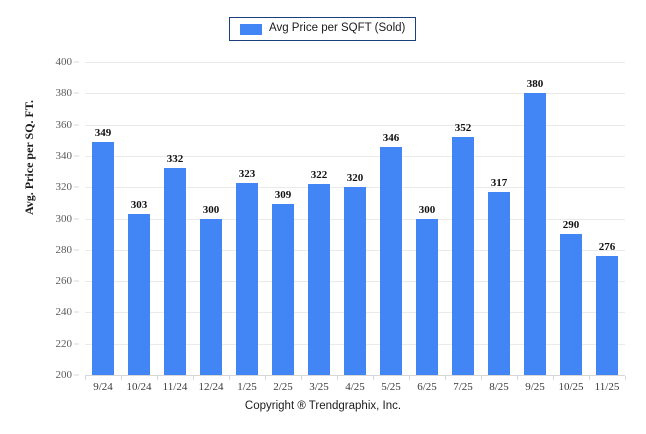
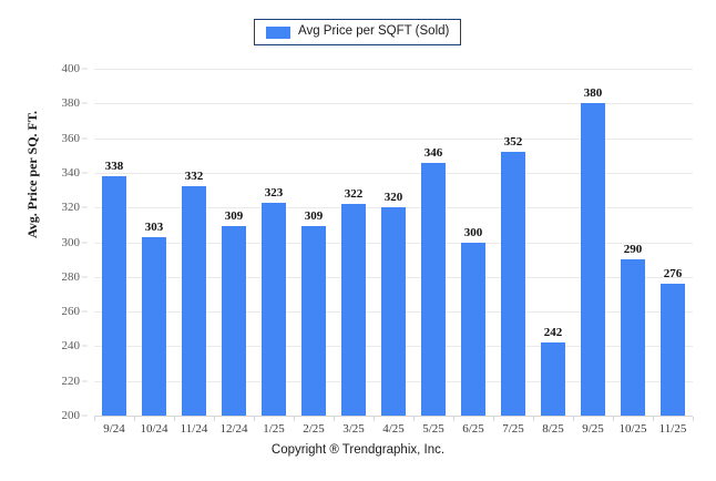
9/24: 349 -> 338
12/24: 300 -> 309
8/25: 317 -> 242
